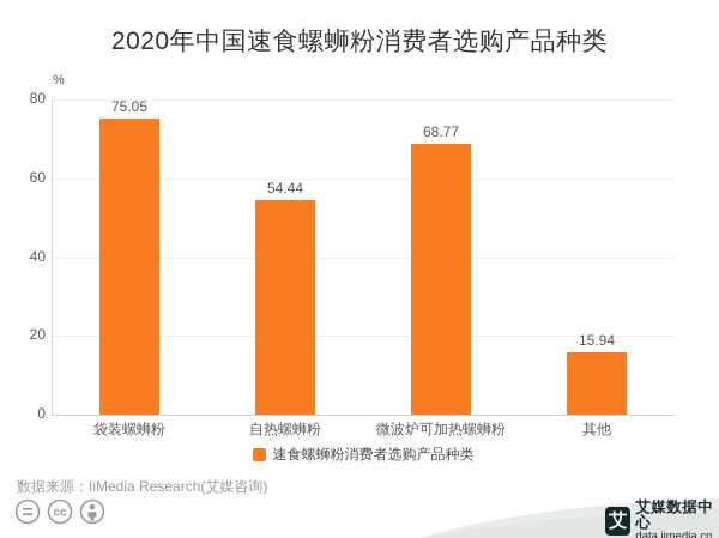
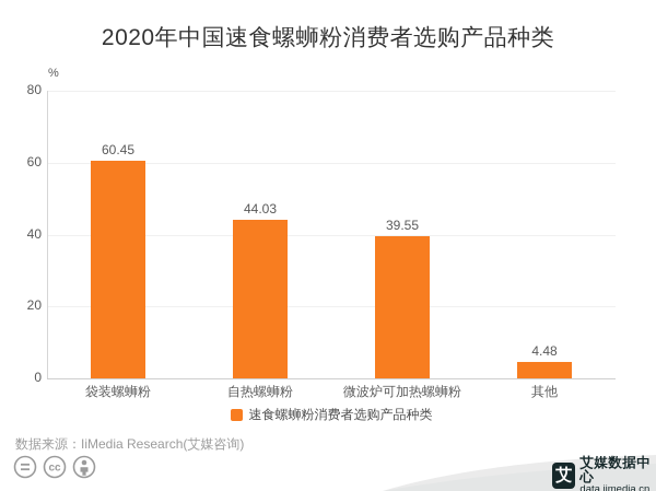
袋装螺蛳粉: 75.05 -> 60.45
自热螺蛳粉: 54.44 -> 44.03
微波炉可加热螺蛳粉: 68.77 -> 39.55
其他: 15.94 -> 4.48
